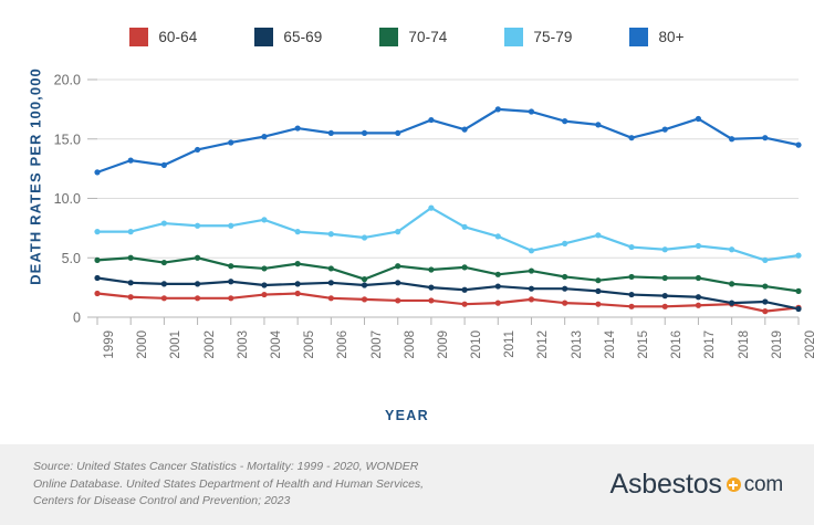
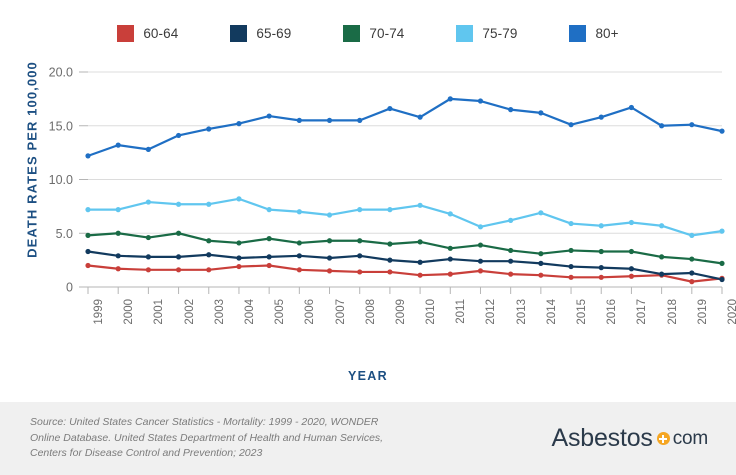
70-74/2007: 3.2 -> 4.3
75-79/2009: 9.2 -> 7.2
